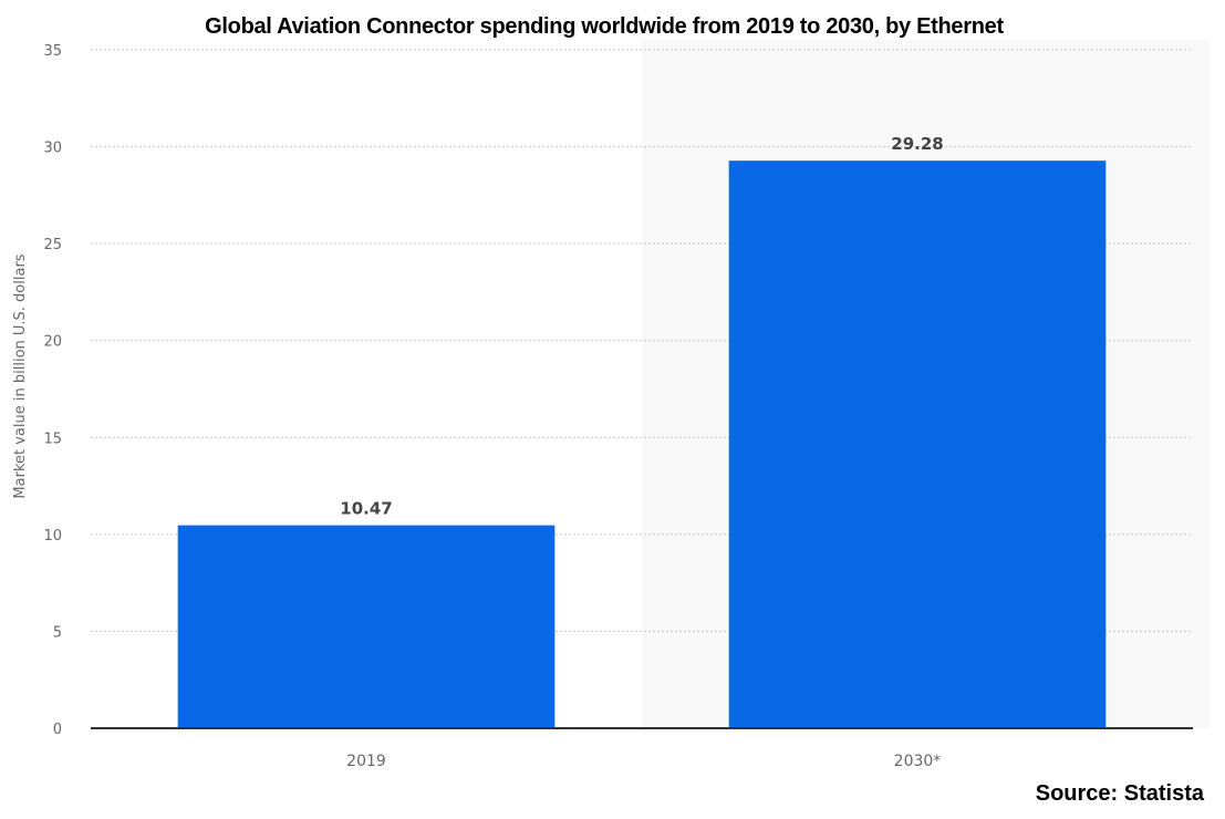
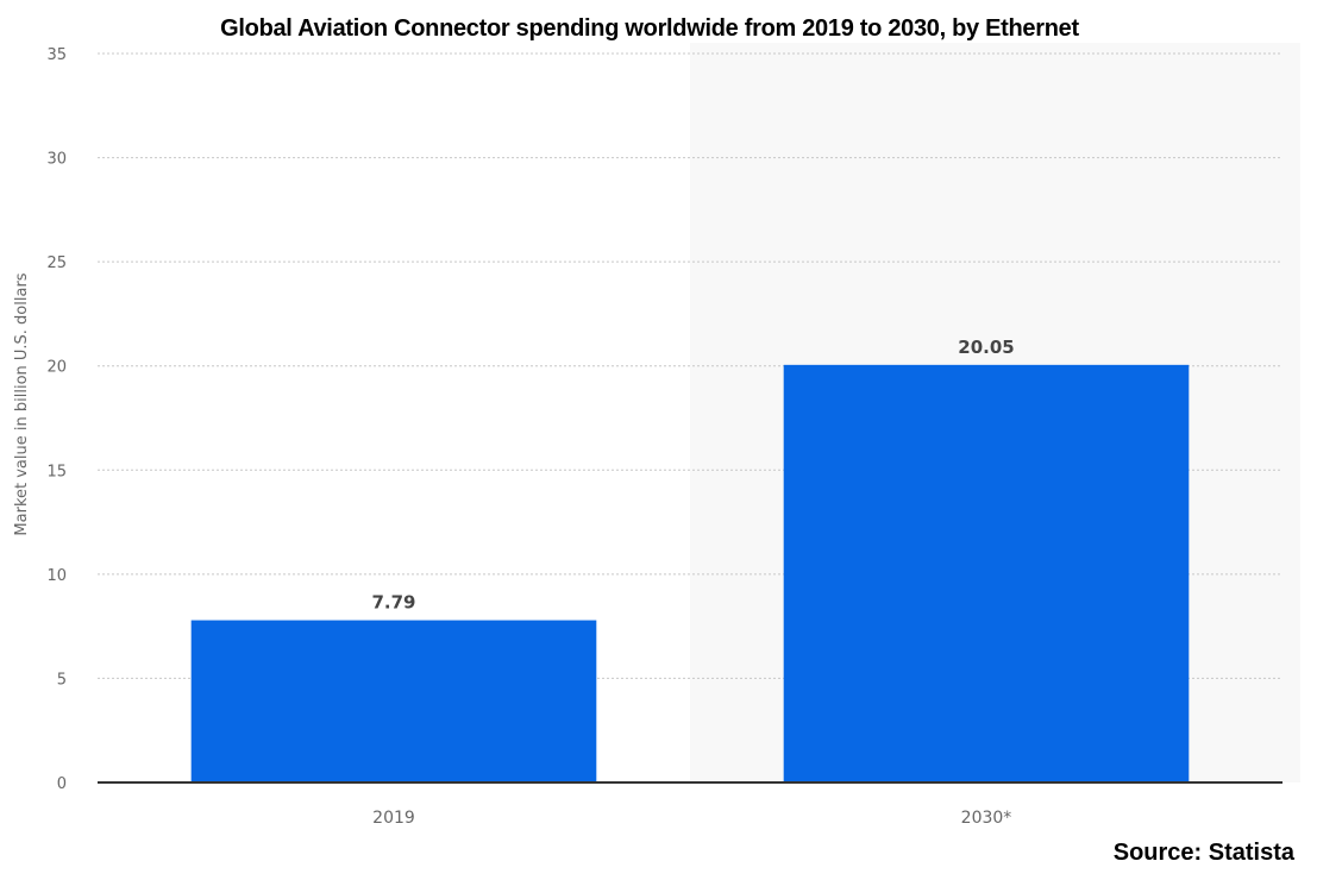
2019: 10.47 -> 7.79
2030*: 29.28 -> 20.05
